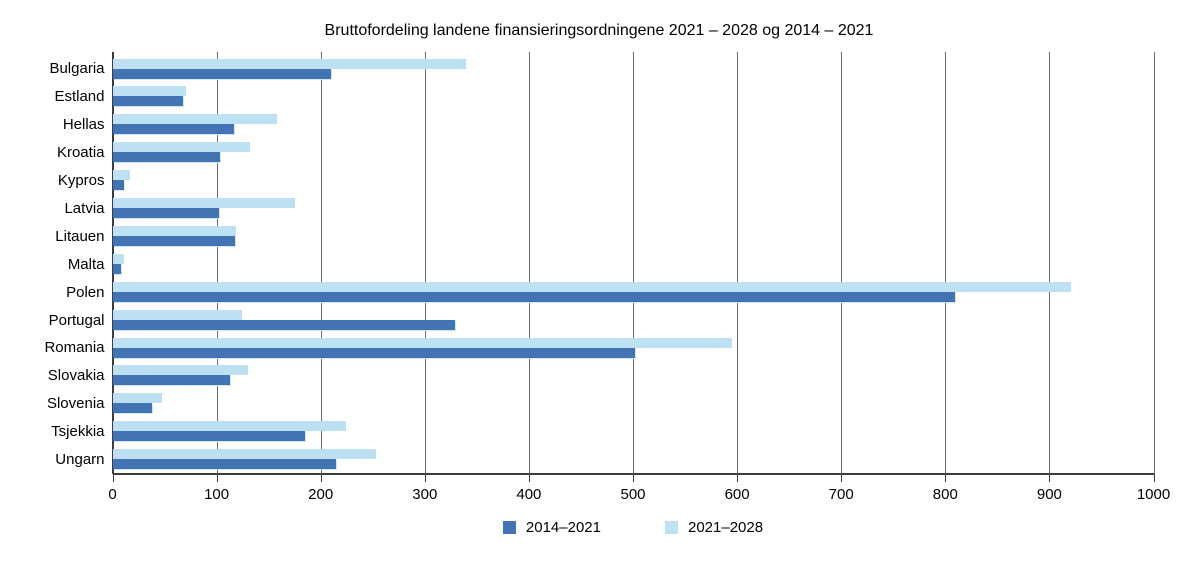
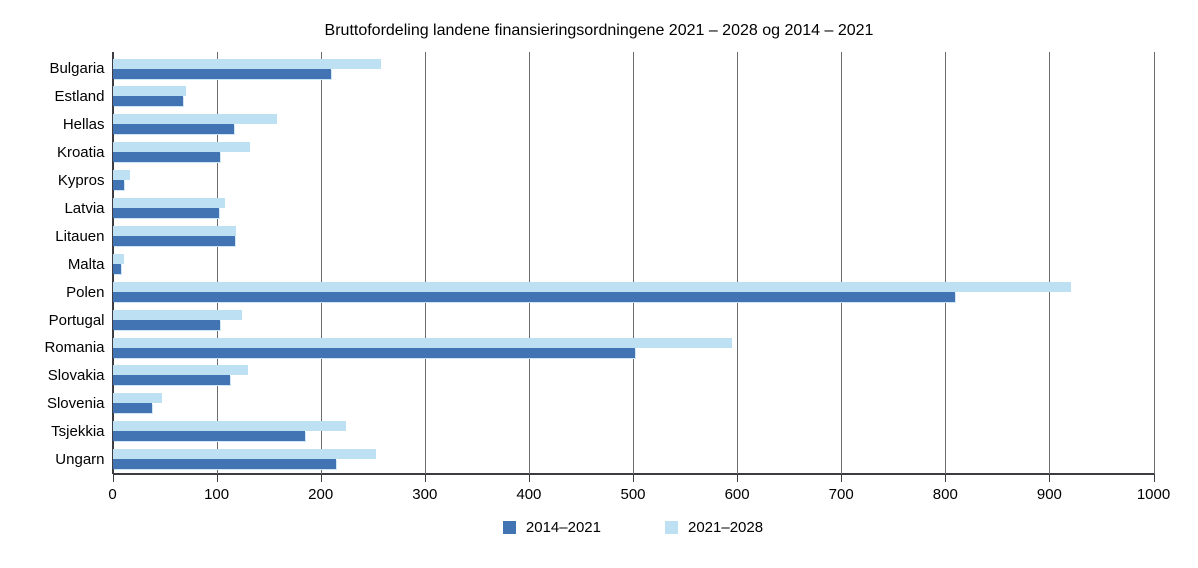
2021–2028/Bulgaria: 340 -> 258
2021–2028/Latvia: 175 -> 108
2014–2021/Portugal: 329 -> 103
